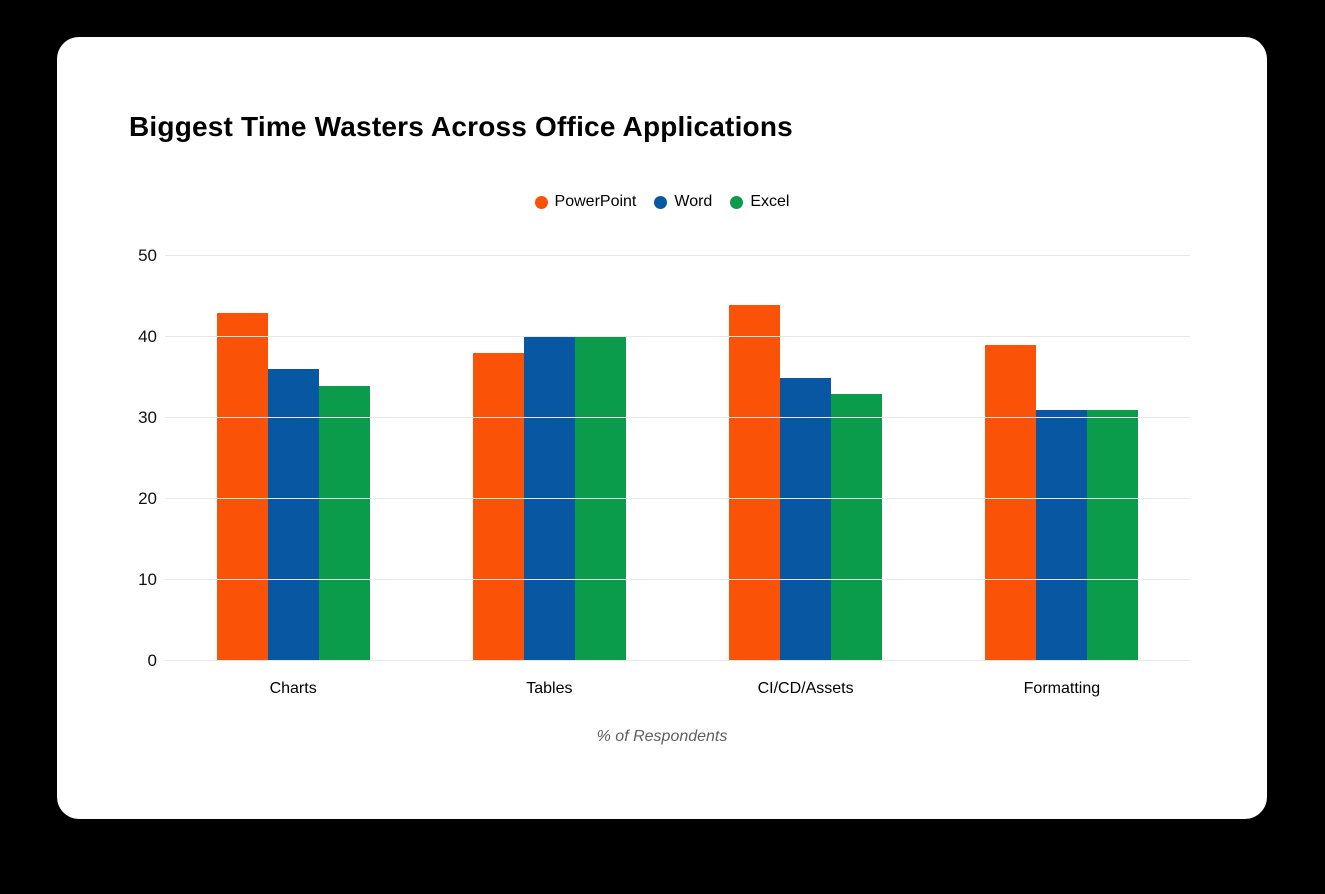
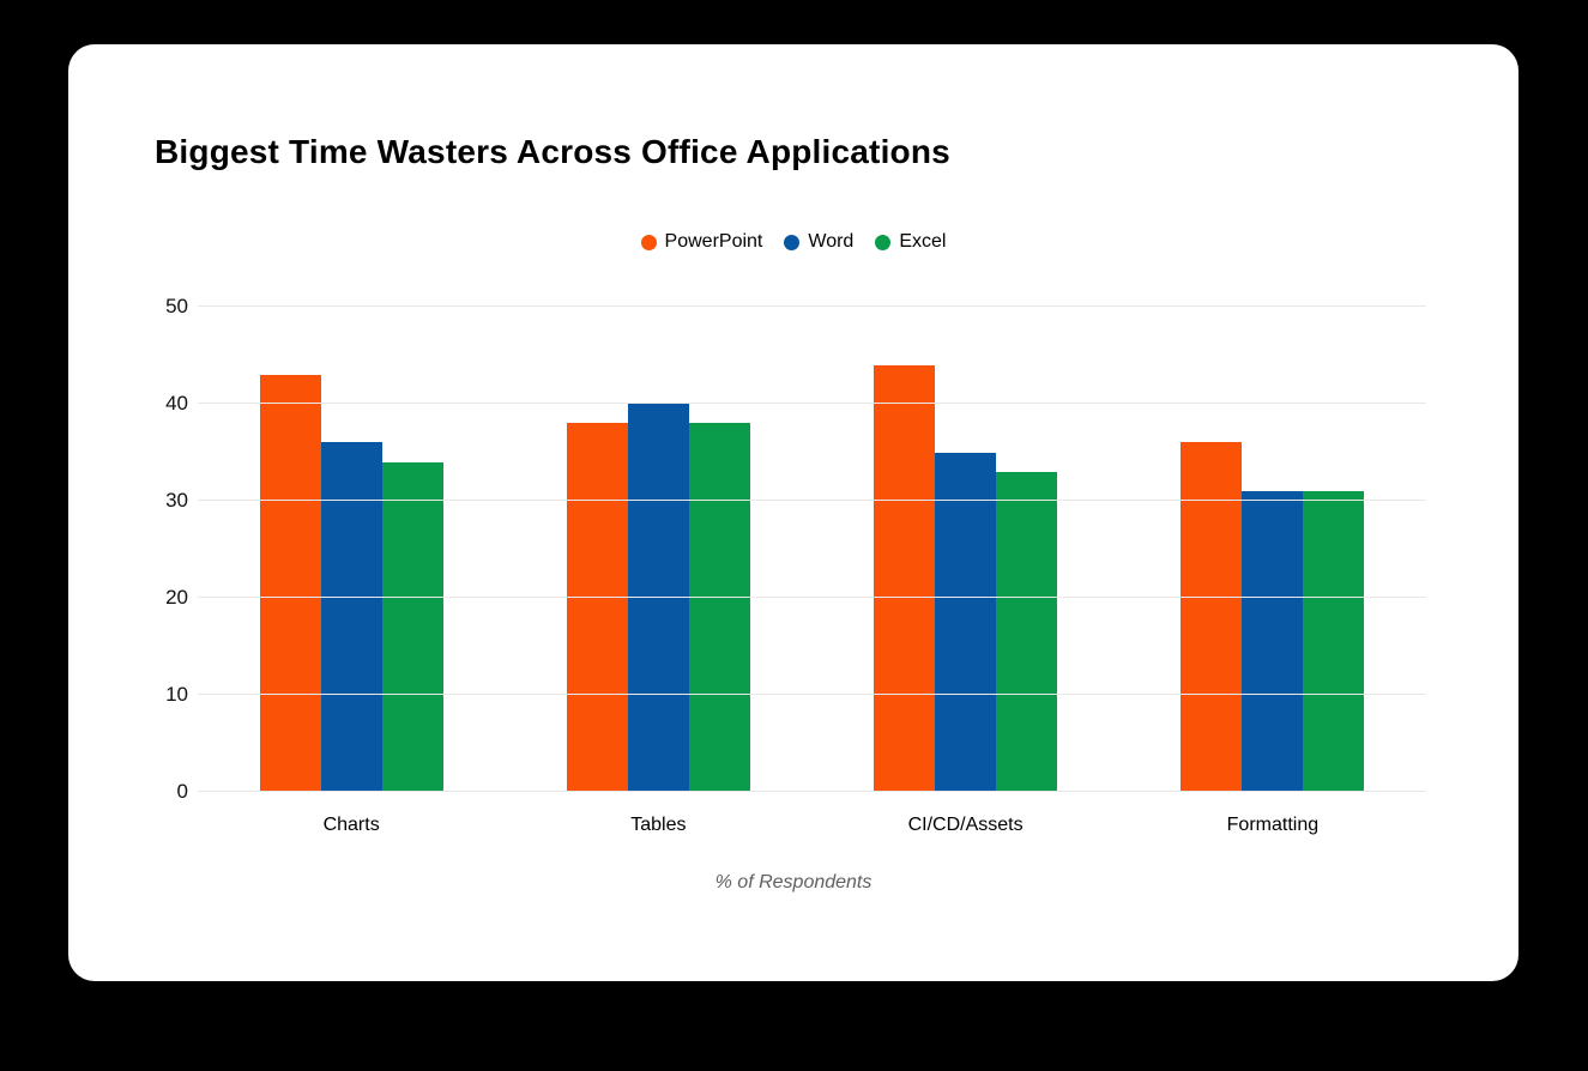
Excel/Tables: 40 -> 38
PowerPoint/Formatting: 39 -> 36
